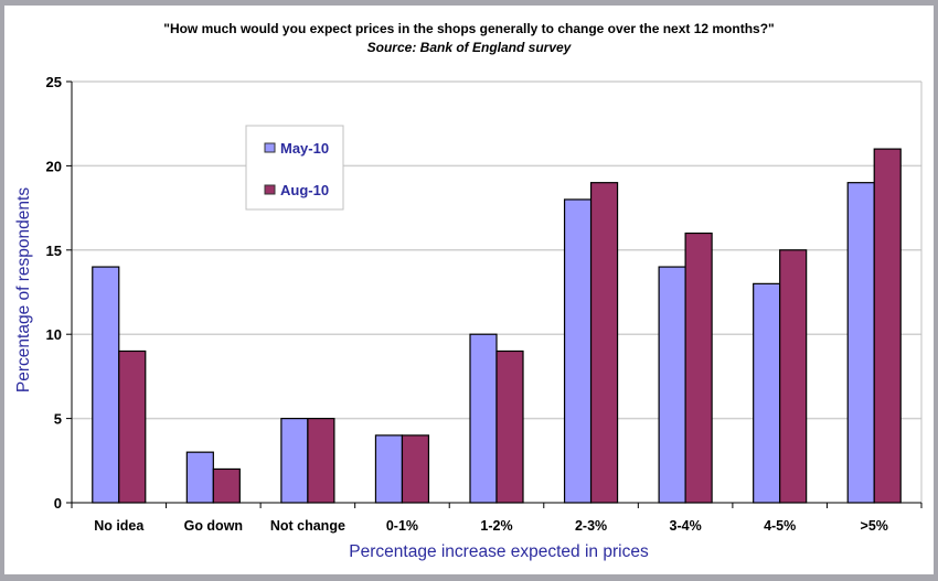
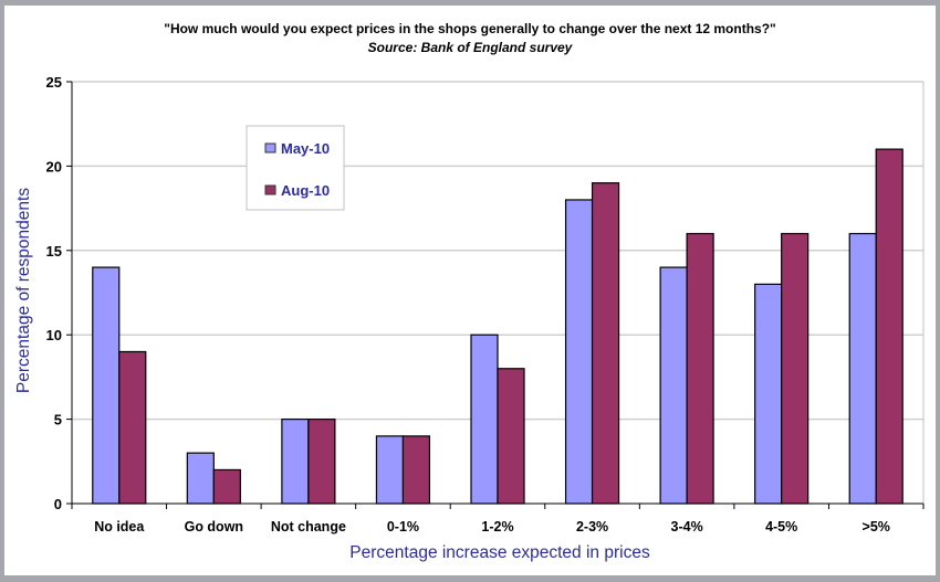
Aug-10/1-2%: 9 -> 8
Aug-10/4-5%: 15 -> 16
May-10/>5%: 19 -> 16
